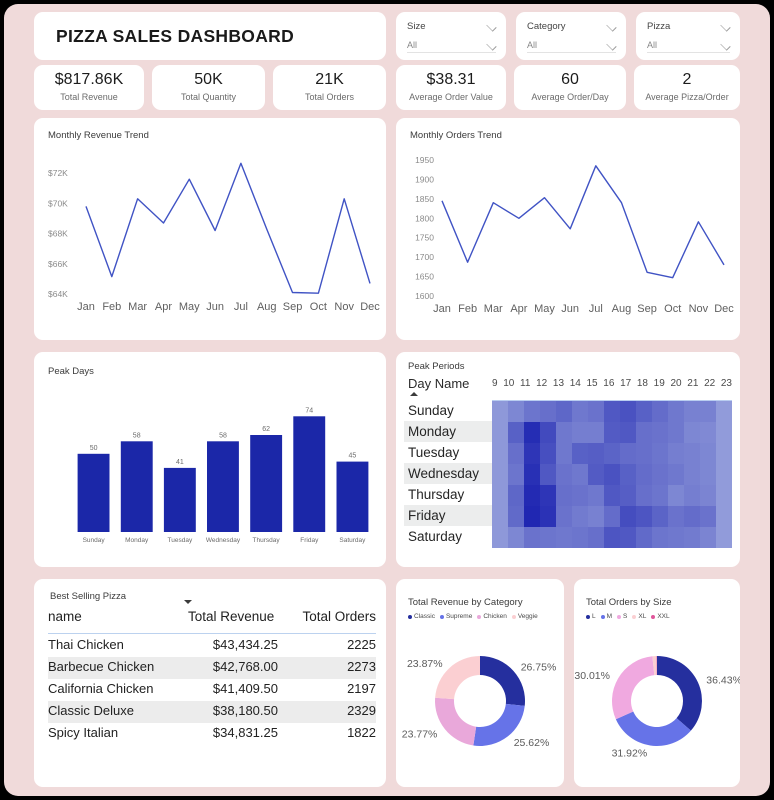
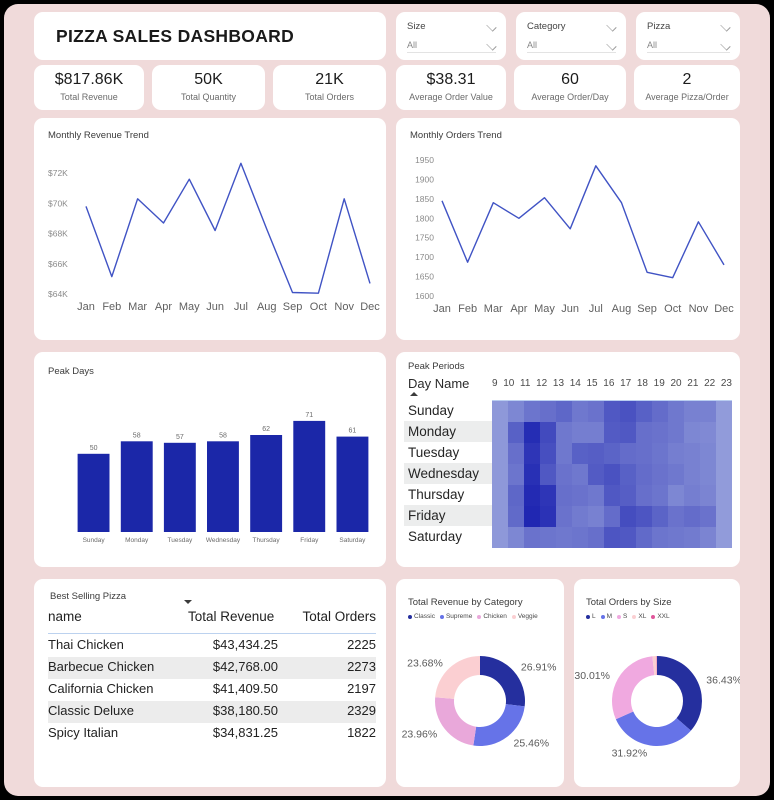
Peak Days/Tuesday: 41 -> 57
Peak Days/Friday: 74 -> 71
Peak Days/Saturday: 45 -> 61
Total Revenue by Category/Classic: 26.75% -> 26.91%
Total Revenue by Category/Supreme: 25.62% -> 25.46%
Total Revenue by Category/Chicken: 23.77% -> 23.96%
Total Revenue by Category/Veggie: 23.87% -> 23.68%
